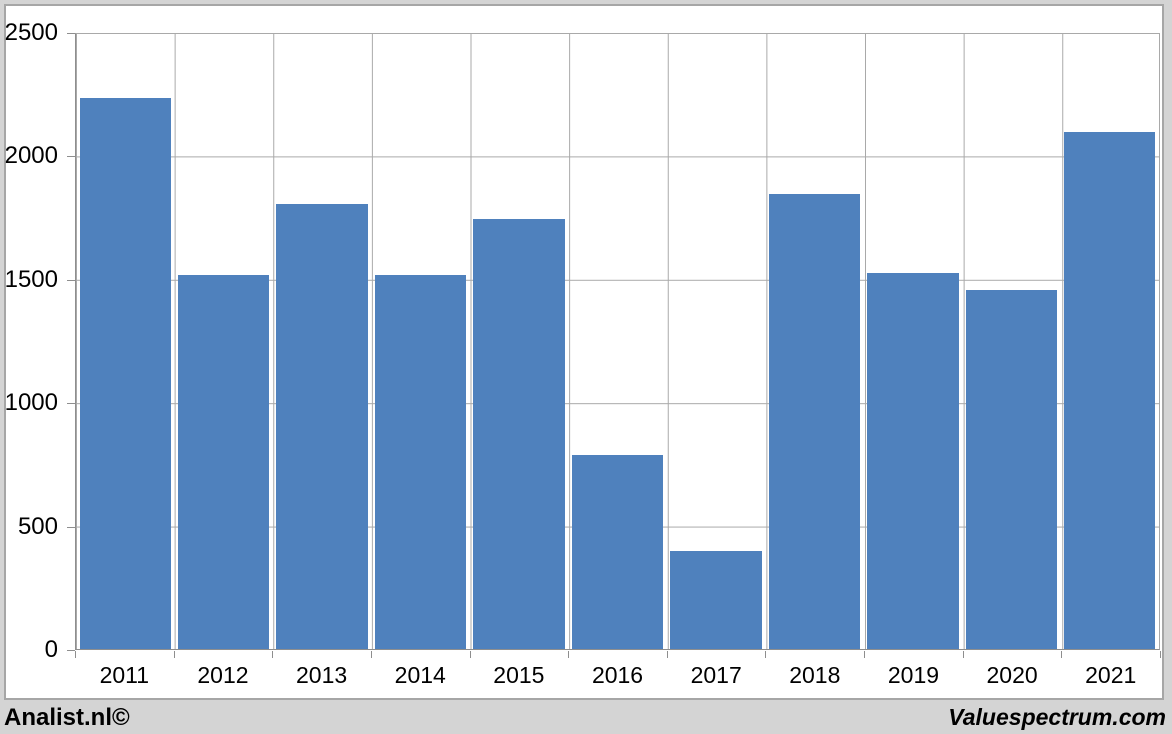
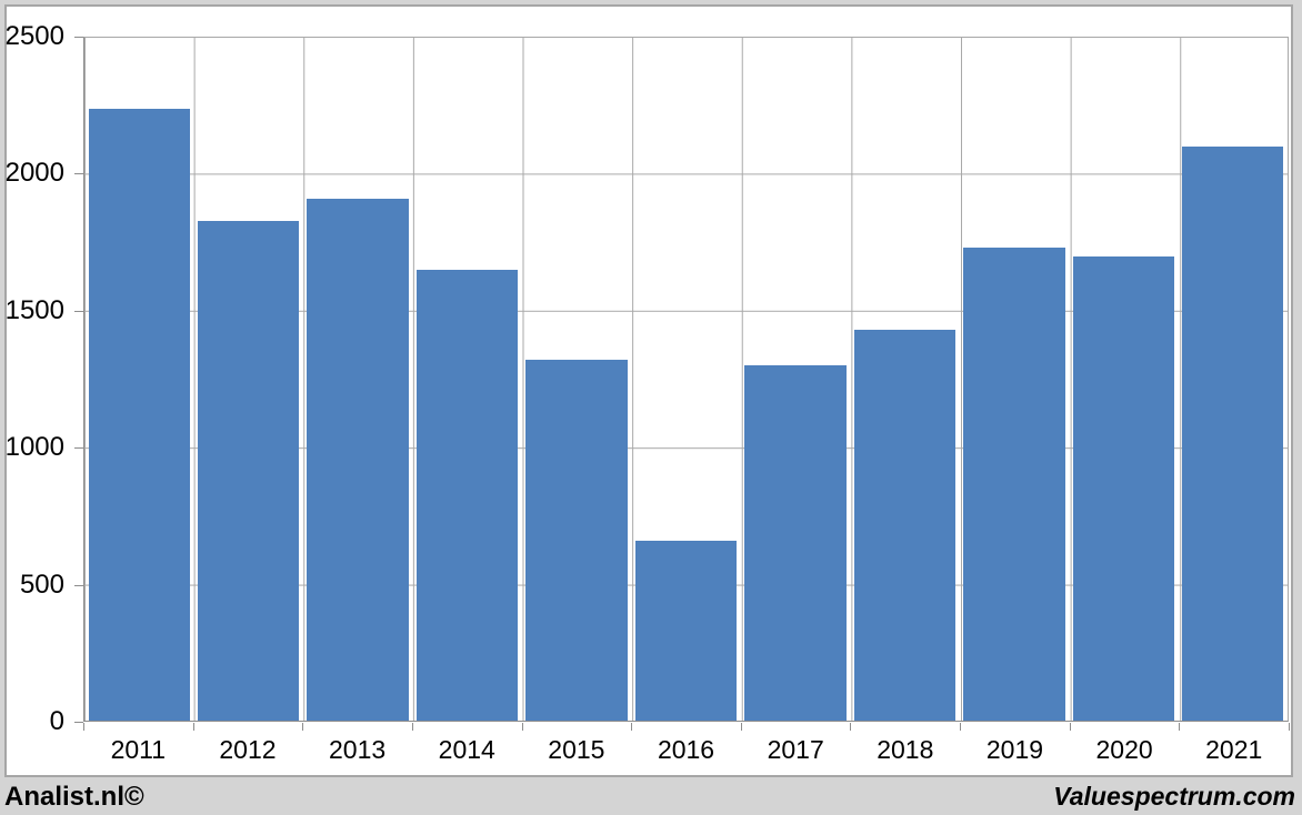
2012: 1520 -> 1830
2013: 1810 -> 1910
2014: 1520 -> 1650
2015: 1750 -> 1320
2016: 790 -> 660
2017: 400 -> 1300
2018: 1850 -> 1430
2019: 1530 -> 1730
2020: 1460 -> 1700
